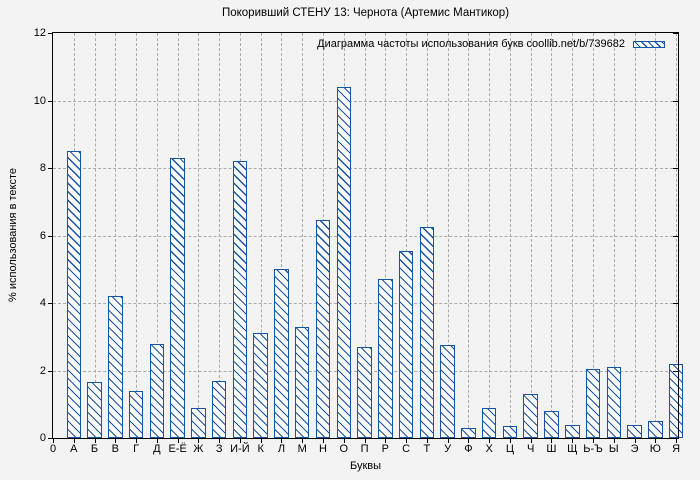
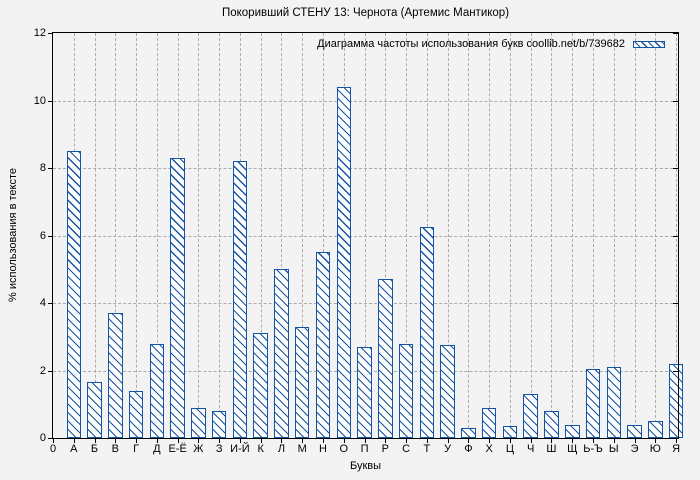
В: 4.2 -> 3.7
З: 1.7 -> 0.8
Н: 6.5 -> 5.5
С: 5.5 -> 2.8
